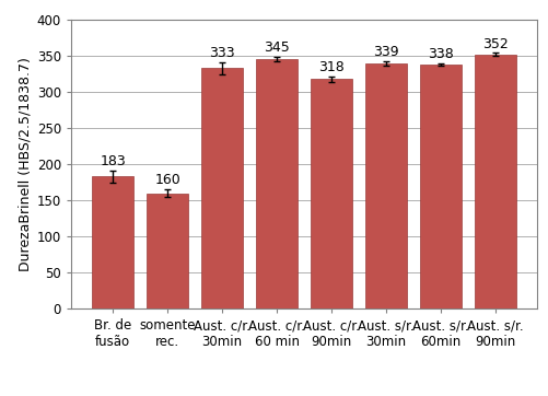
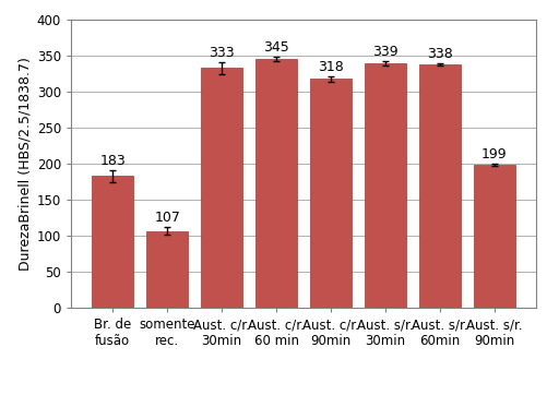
somente rec.: 160 -> 107
Aust. s/r. 90min: 352 -> 199
